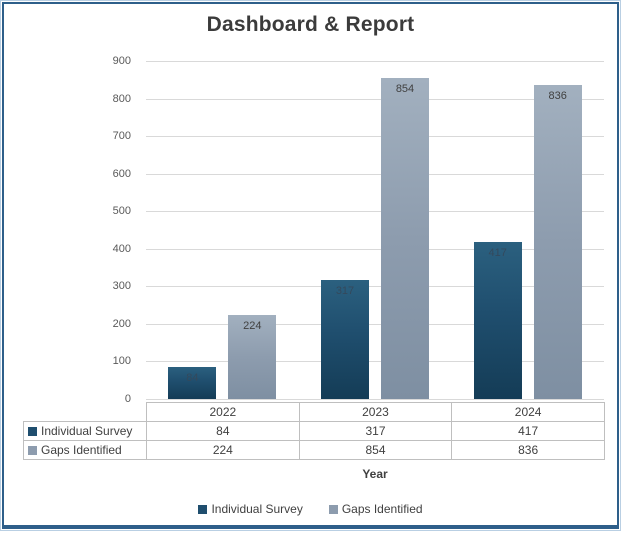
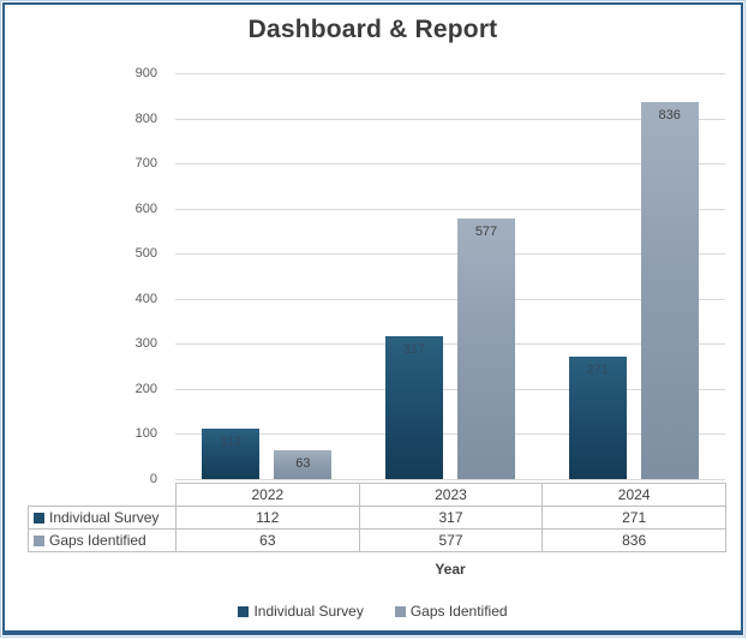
Individual Survey/2022: 84 -> 112
Gaps Identified/2022: 224 -> 63
Gaps Identified/2023: 854 -> 577
Individual Survey/2024: 417 -> 271
